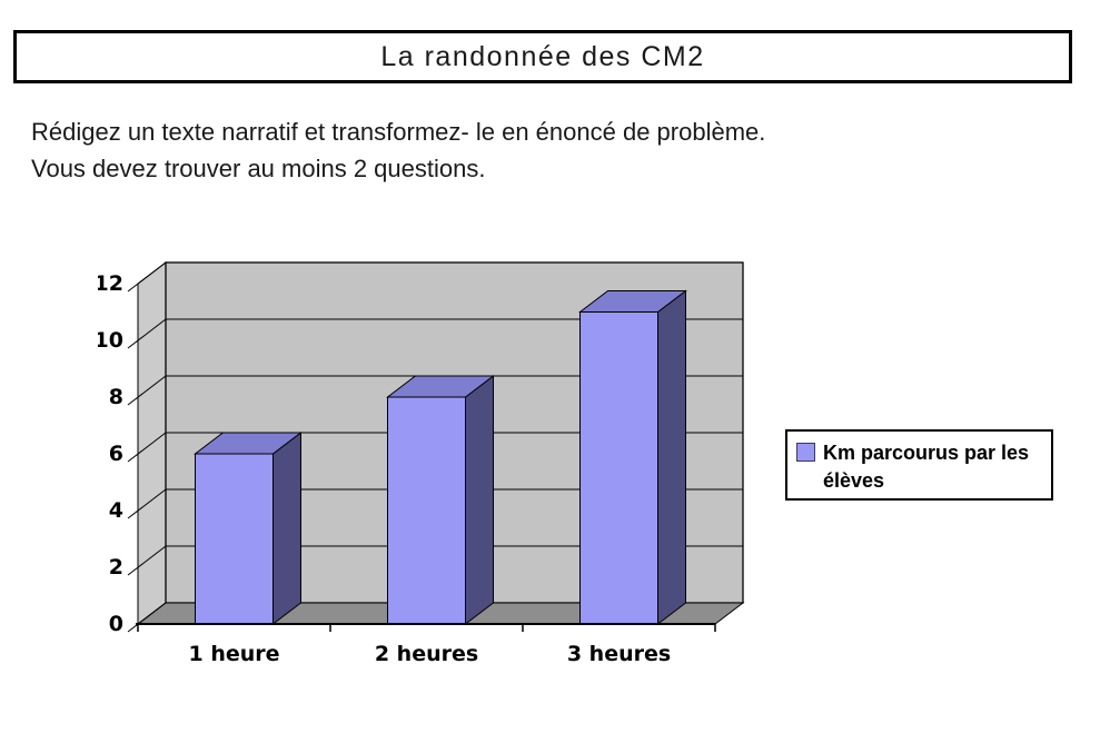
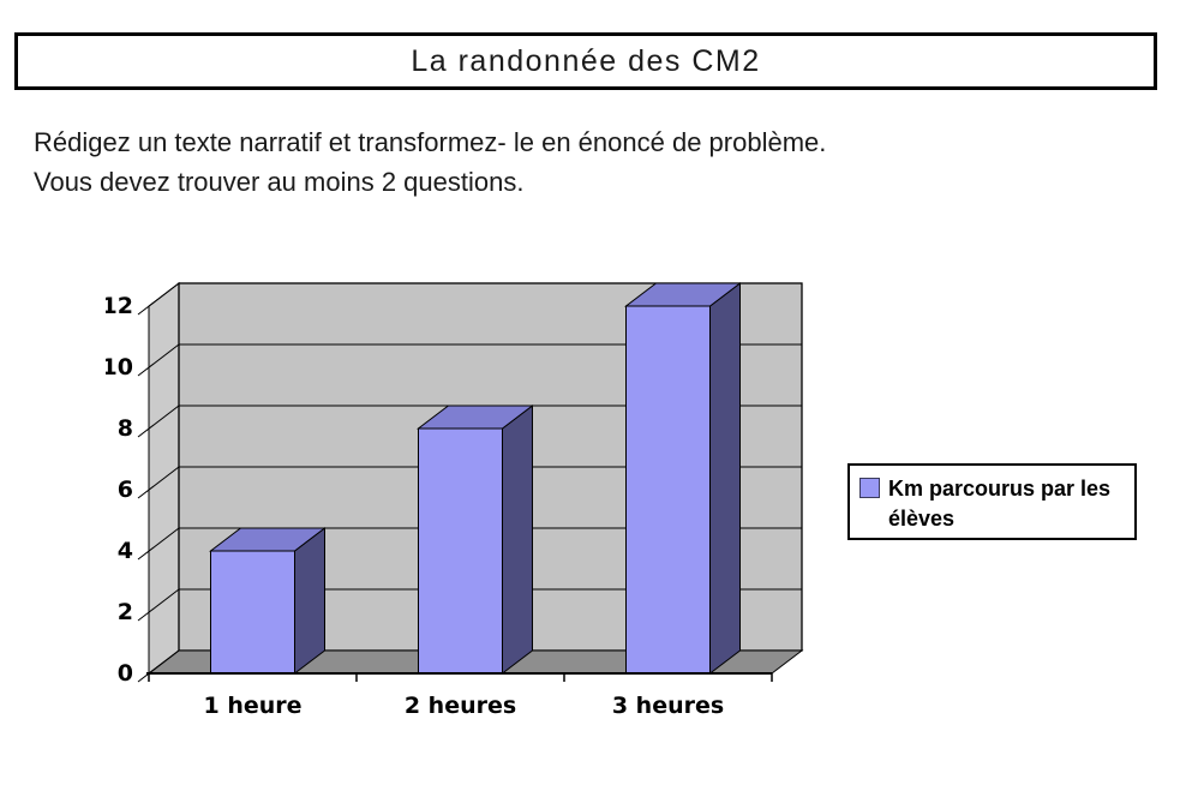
1 heure: 6 -> 4
3 heures: 11 -> 12
